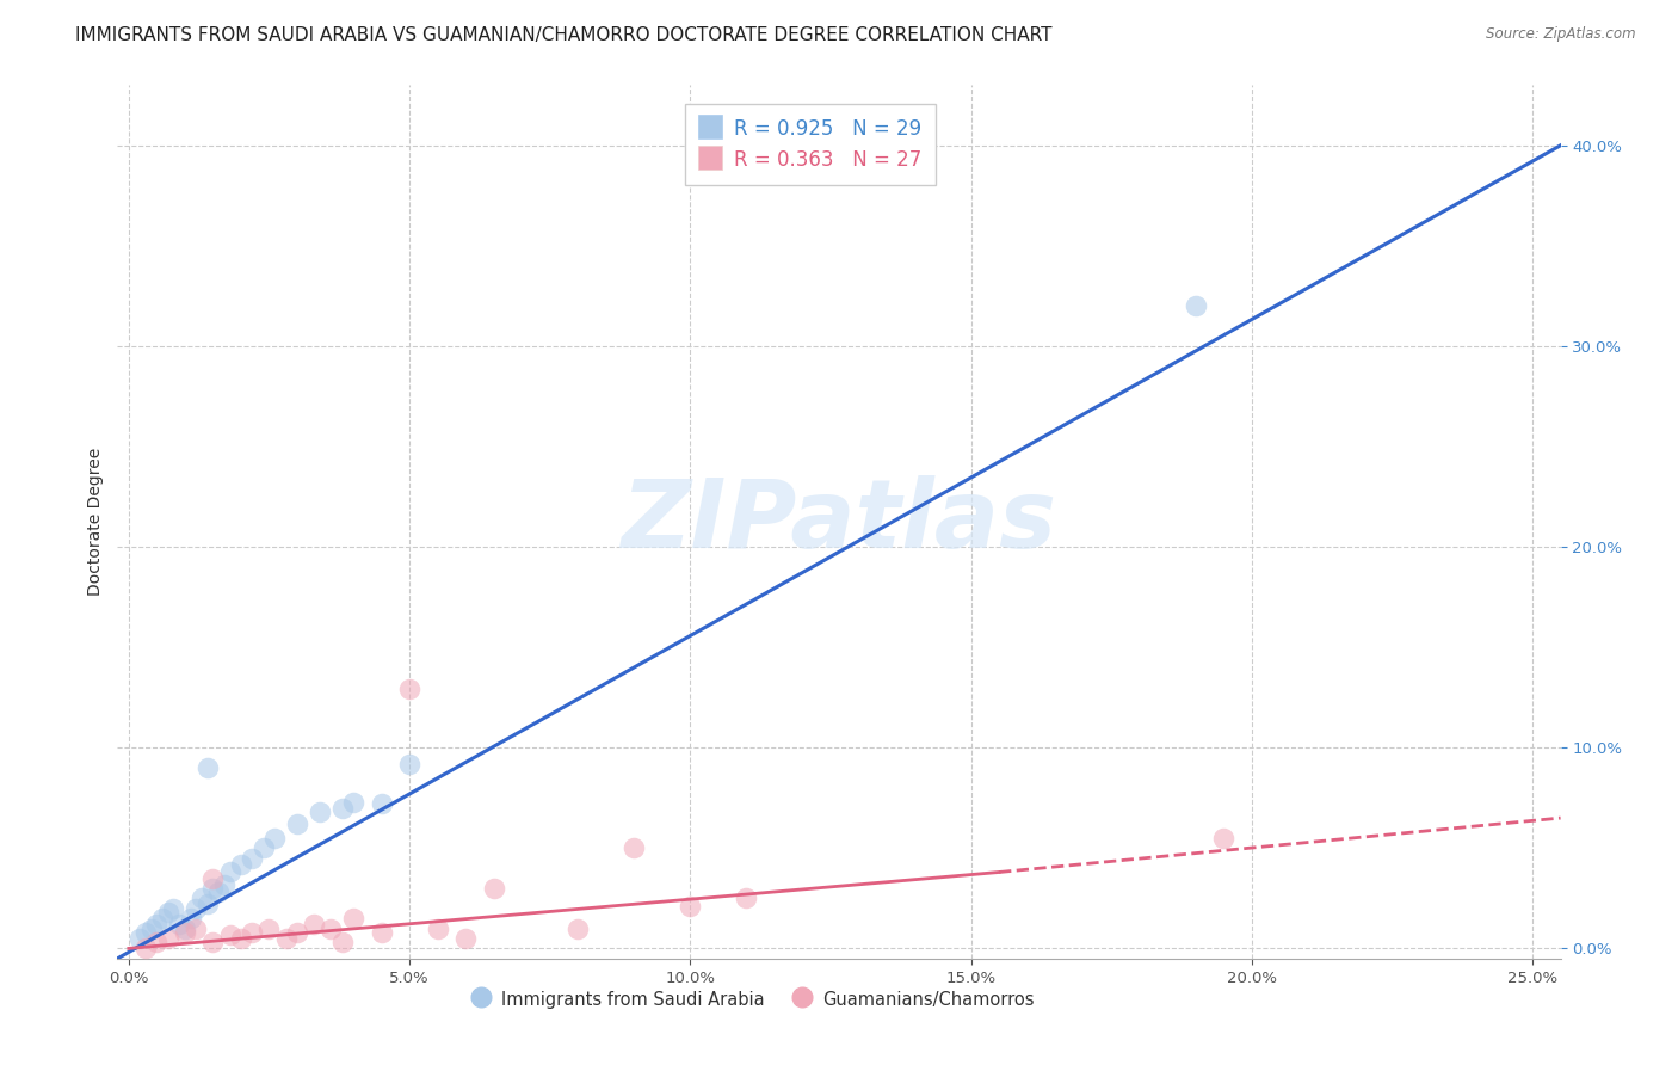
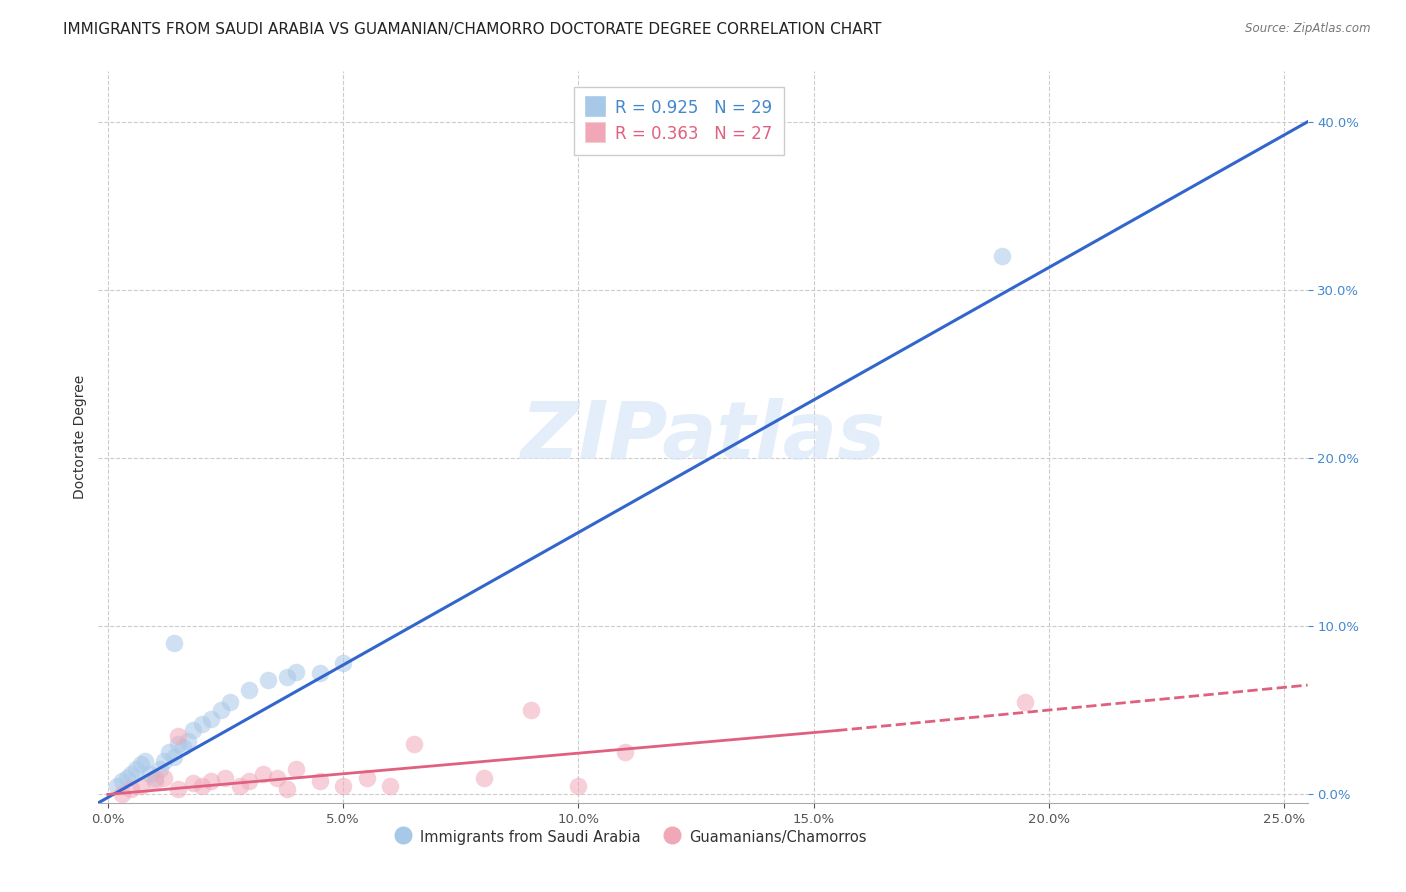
Immigrants from Saudi Arabia/5.0%: 9.2% -> 7.8%
Guamanians/Chamorros/5.0%: 12.9% -> 0.5%
Guamanians/Chamorros/10.0%: 2.1% -> 0.5%
